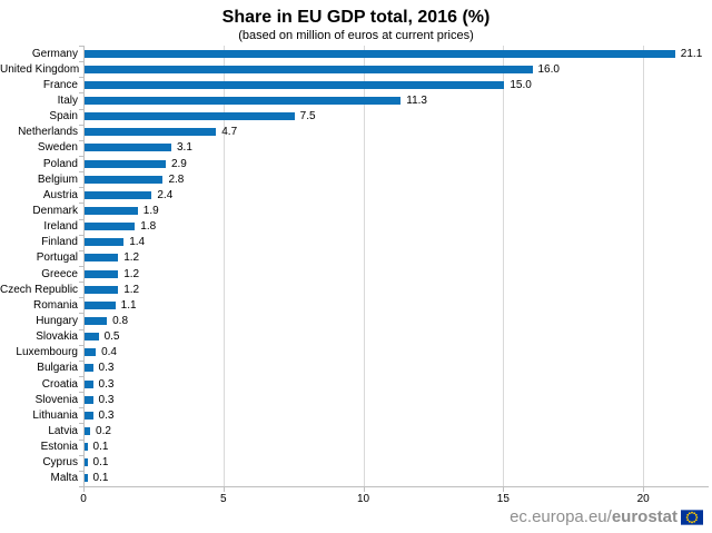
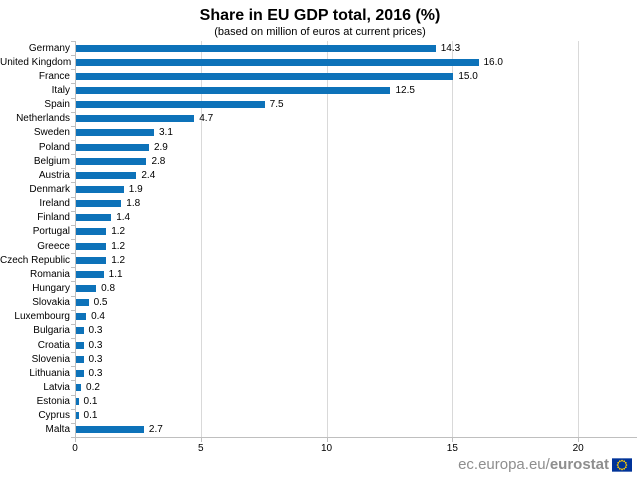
Germany: 21.1 -> 14.3
Italy: 11.3 -> 12.5
Malta: 0.1 -> 2.7
